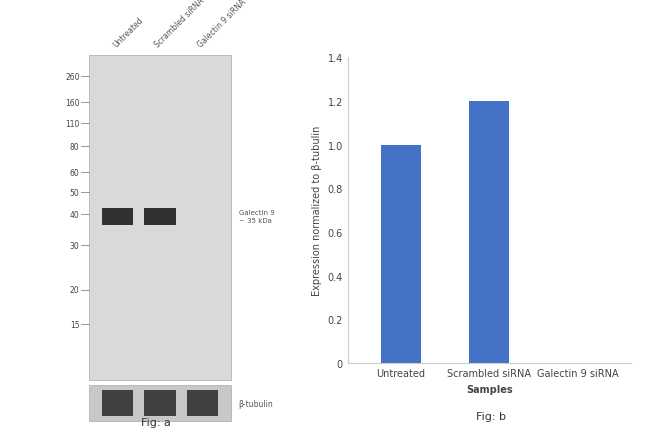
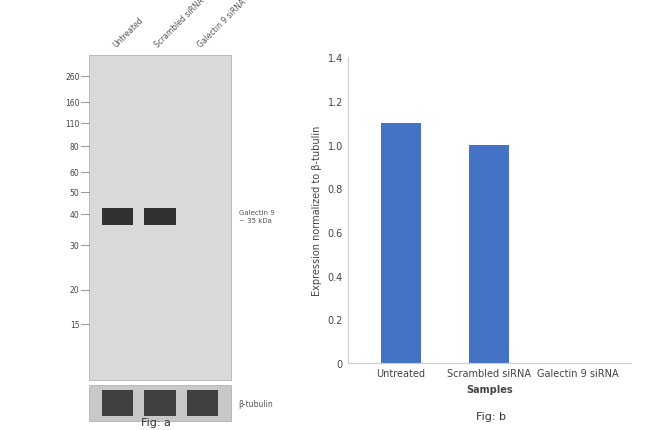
Untreated: 1.0 -> 1.1
Scrambled siRNA: 1.2 -> 1.0
